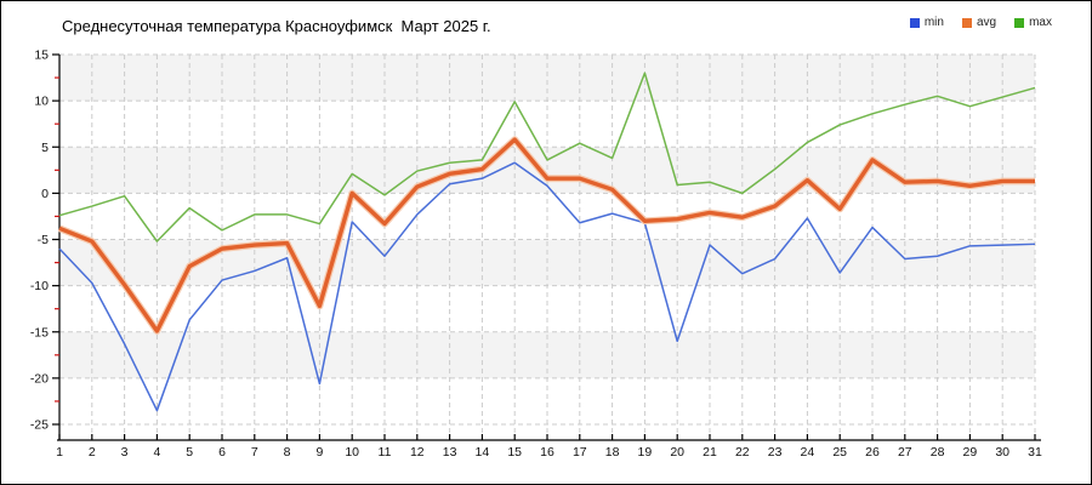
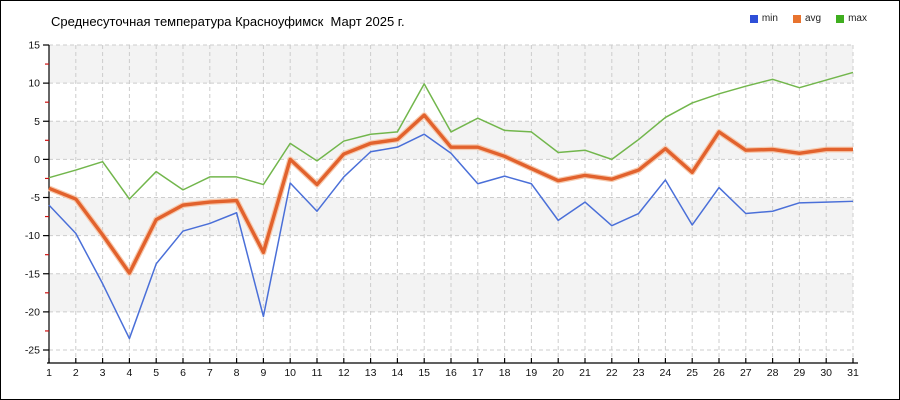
avg/19: -3 -> -1
max/19: 13 -> 4
min/20: -16 -> -8
